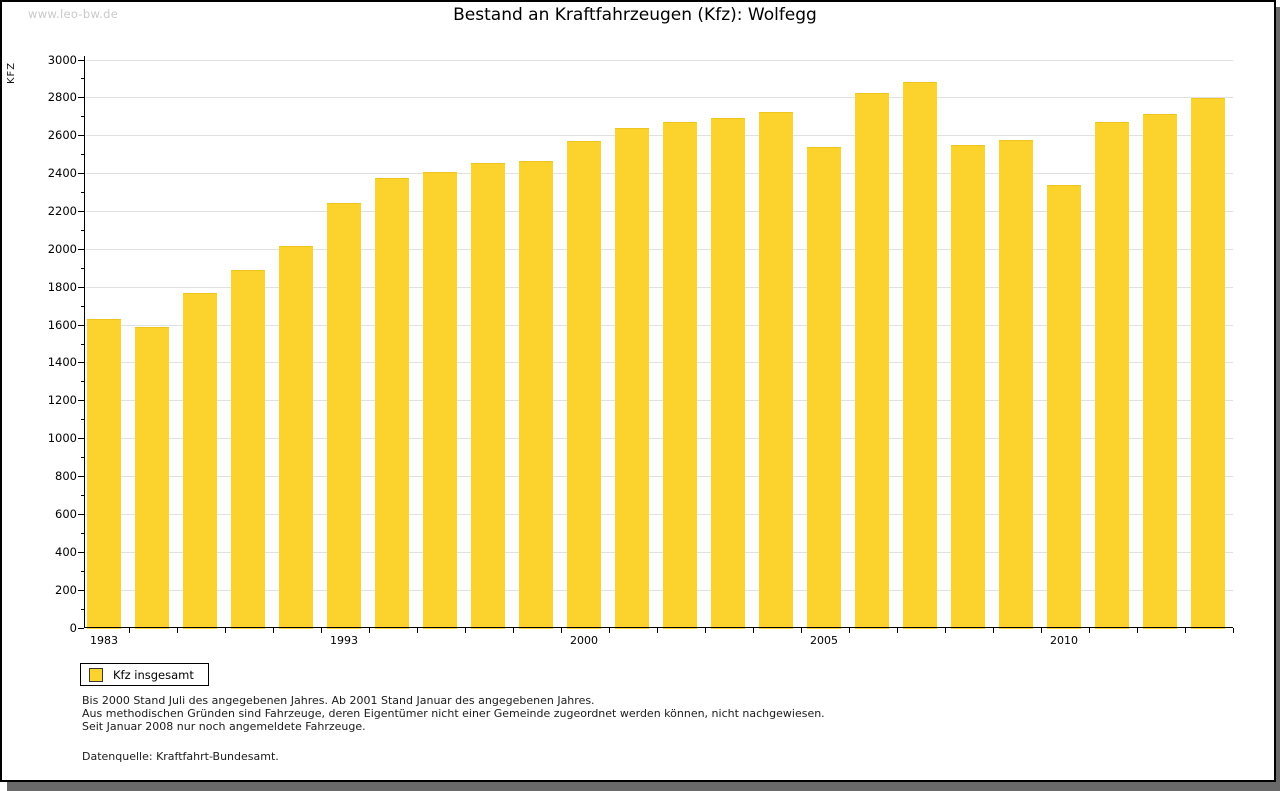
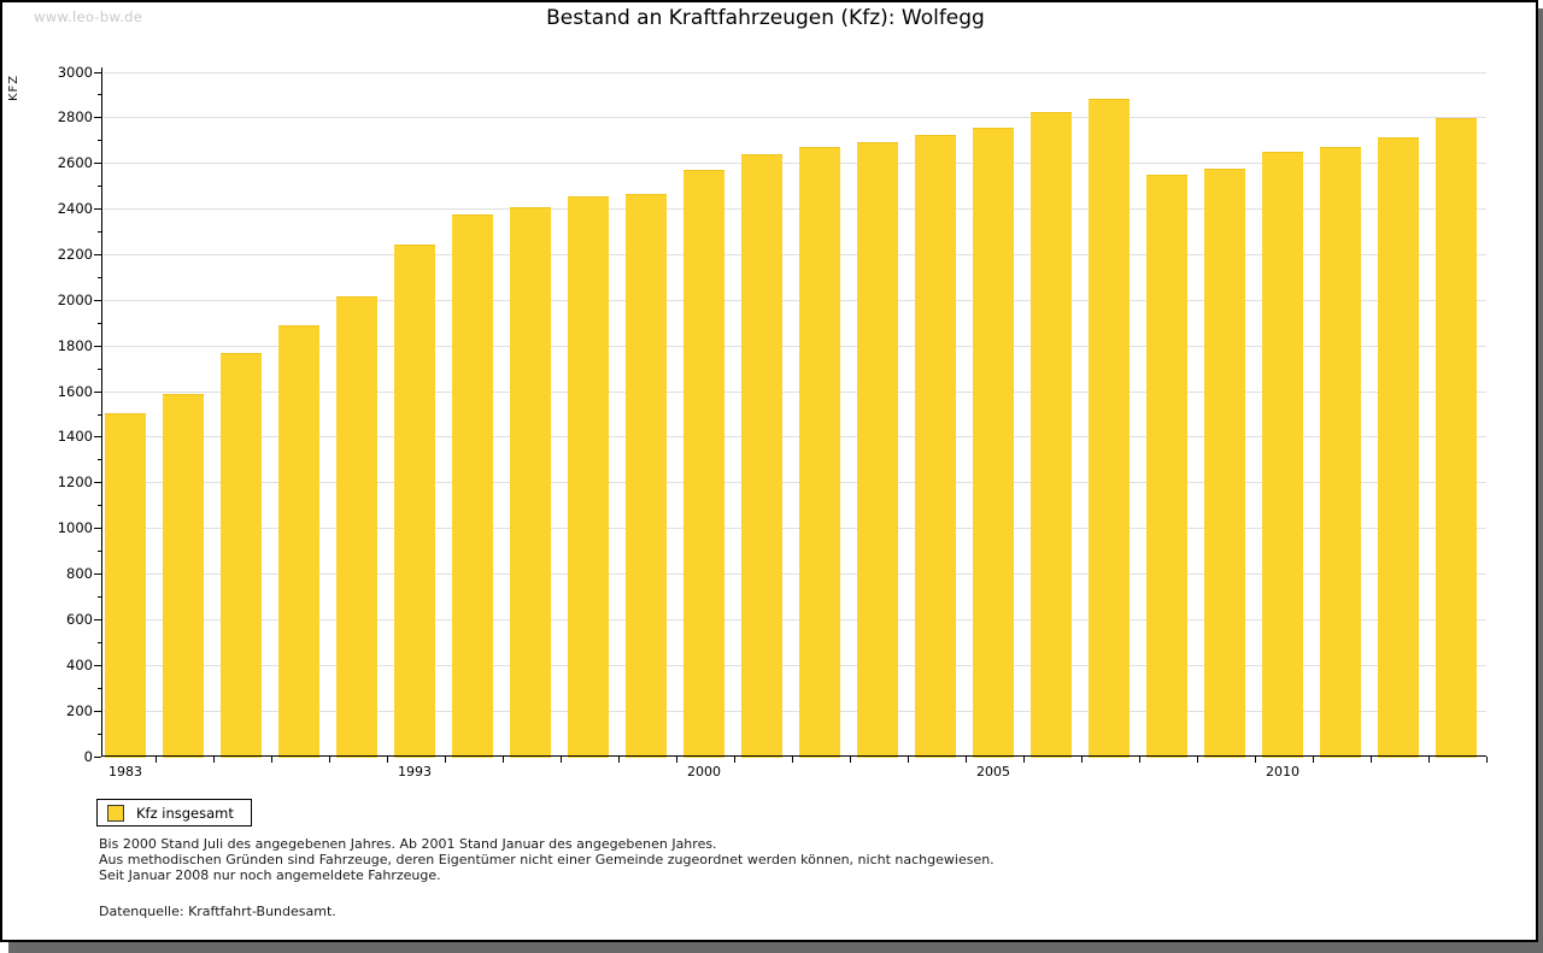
1983: 1630 -> 1500
2005: 2540 -> 2760
2010: 2340 -> 2650
